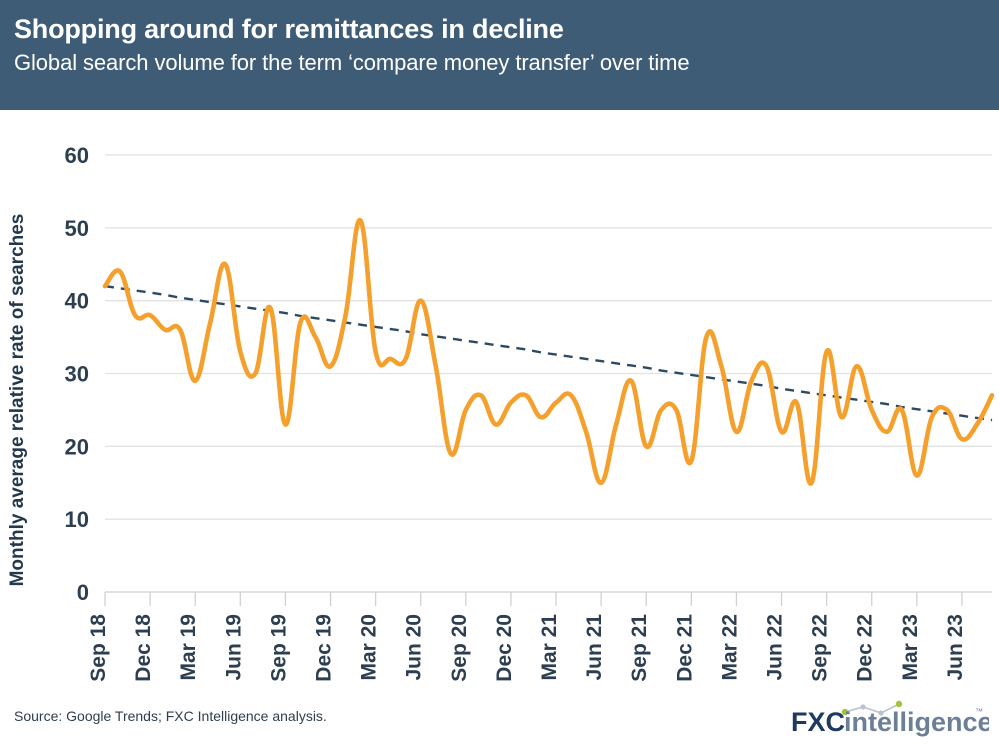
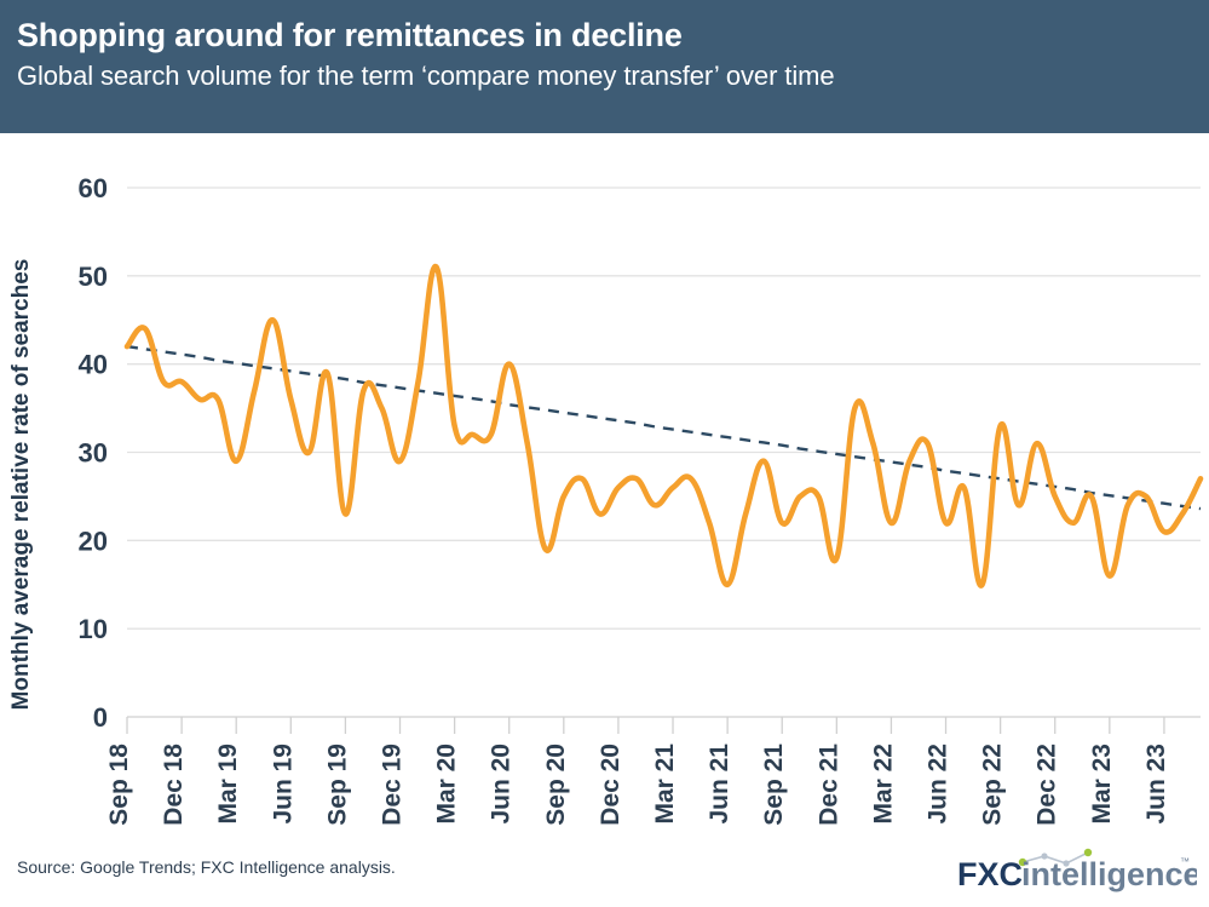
Monthly average relative rate of searches/Jun 19: 33 -> 36
Monthly average relative rate of searches/Dec 19: 31 -> 29
Monthly average relative rate of searches/Sep 21: 20 -> 22
